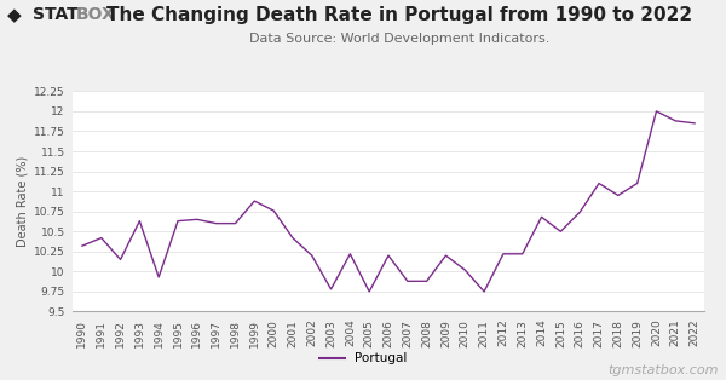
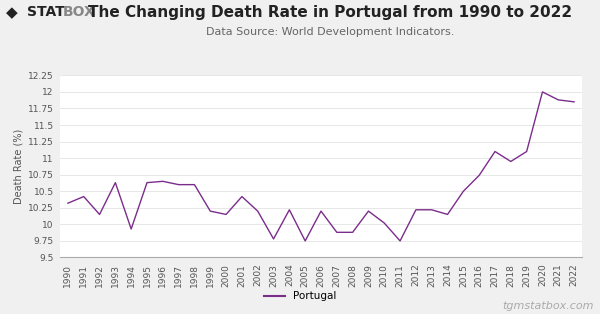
1999: 10.88 -> 10.20
2000: 10.76 -> 10.15
2014: 10.68 -> 10.15
